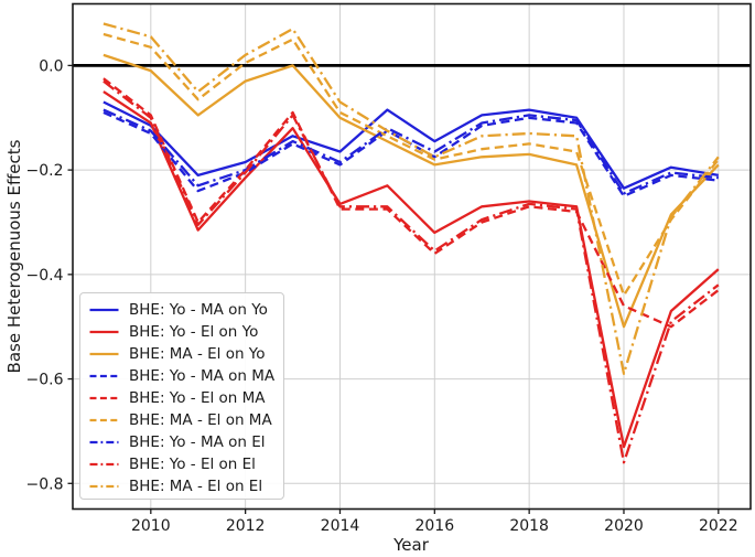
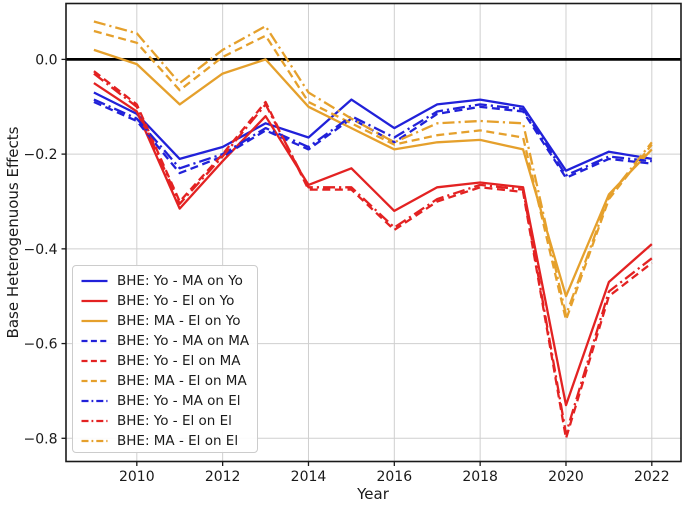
BHE: Yo - El on MA/2020: -0.46 -> -0.80
BHE: MA - El on MA/2020: -0.44 -> -0.55
BHE: Yo - El on El/2020: -0.76 -> -0.79
BHE: MA - El on El/2020: -0.59 -> -0.54
